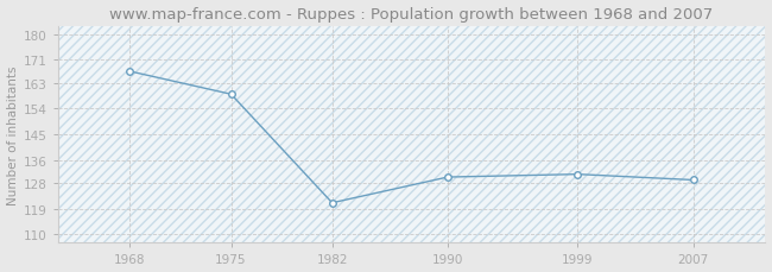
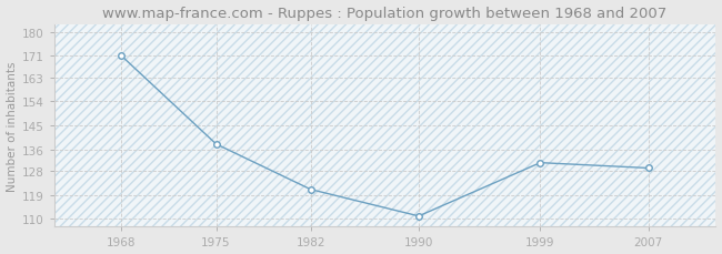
1968: 167 -> 171
1975: 159 -> 138
1990: 130 -> 111
